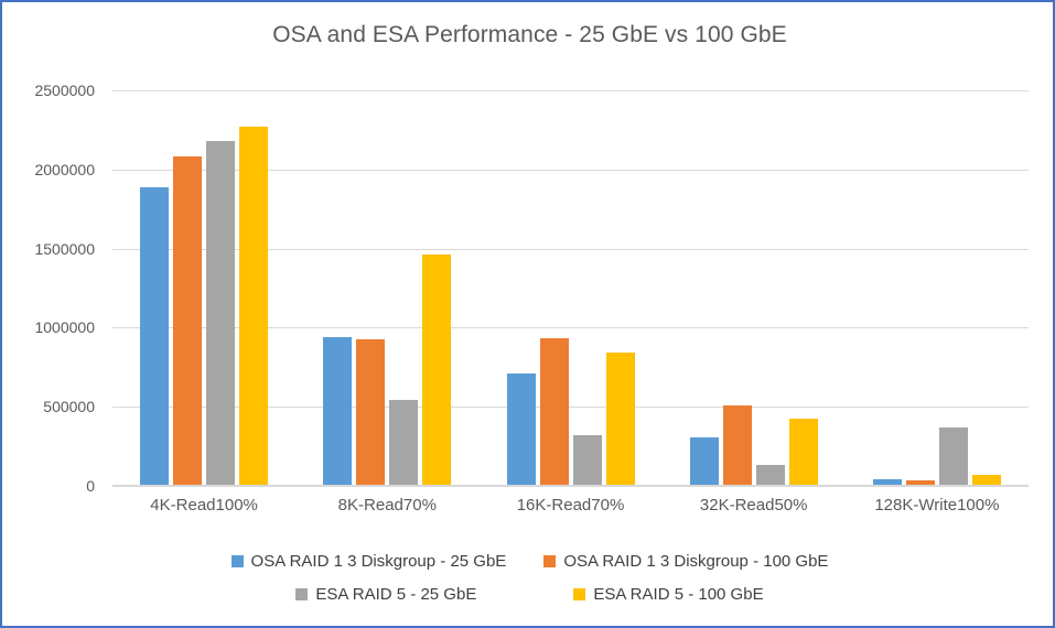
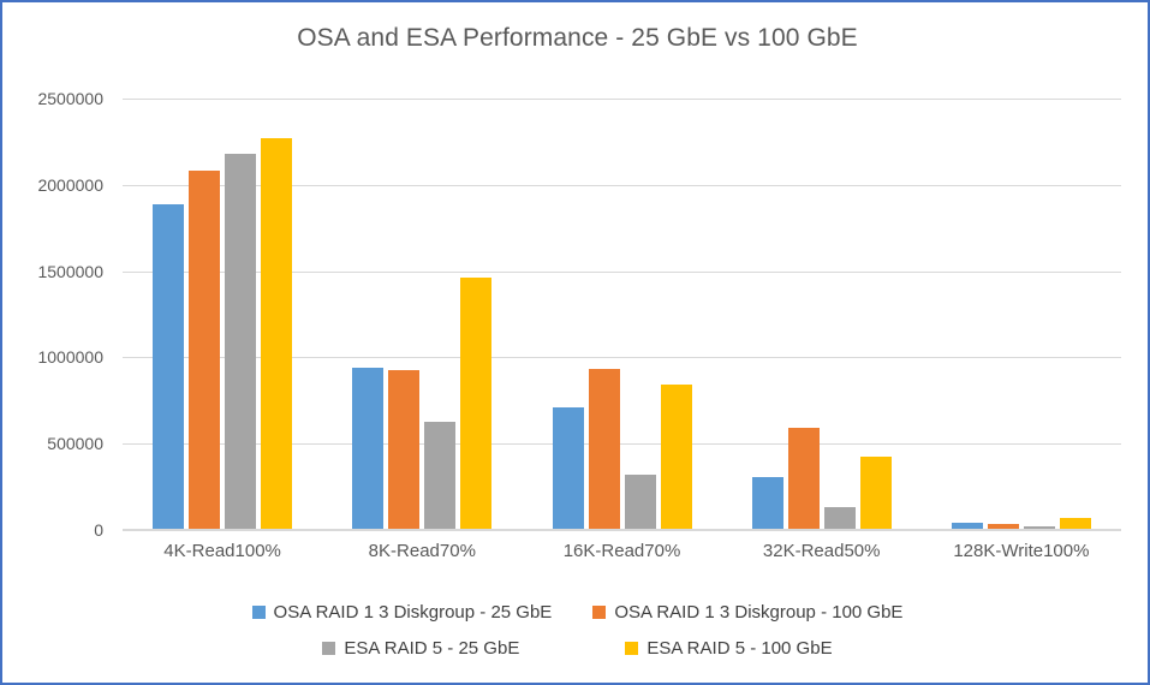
ESA RAID 5 - 25 GbE/8K-Read70%: 540000 -> 630000
OSA RAID 1 3 Diskgroup - 100 GbE/32K-Read50%: 510000 -> 590000
ESA RAID 5 - 25 GbE/128K-Write100%: 370000 -> 20000
